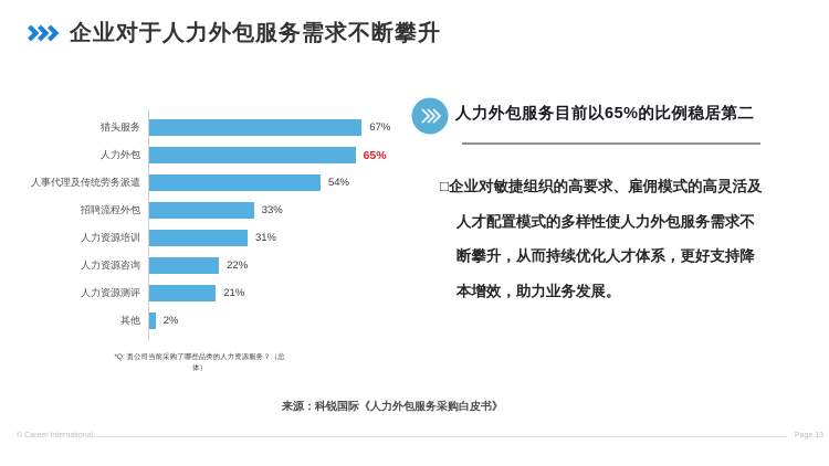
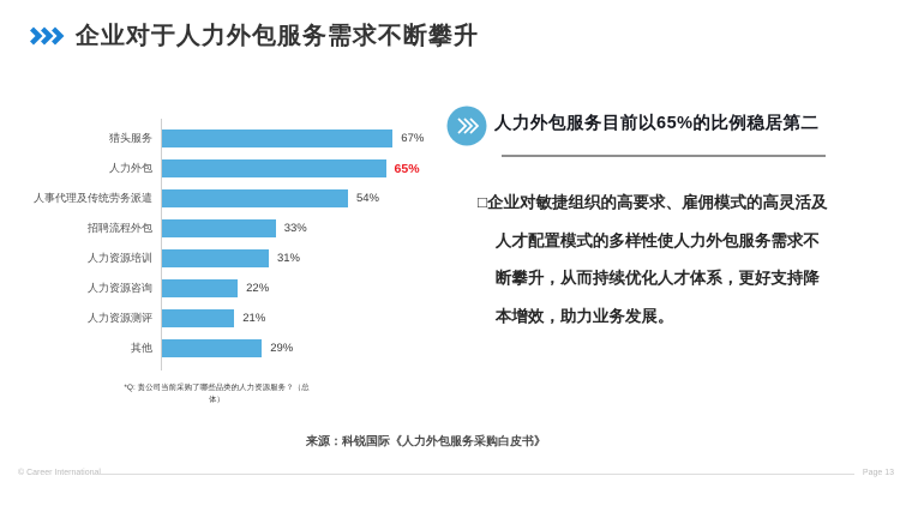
其他: 2% -> 29%
